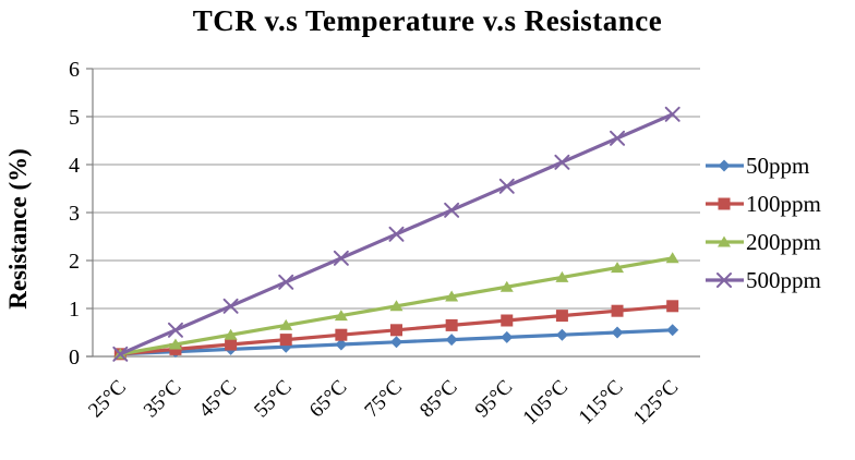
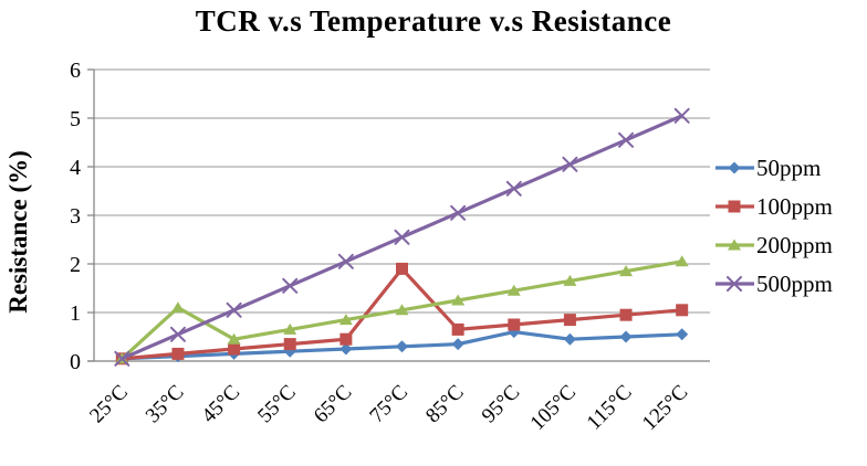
200ppm/35°C: 0.2 -> 1.1
100ppm/75°C: 0.6 -> 1.9
50ppm/95°C: 0.4 -> 0.6
